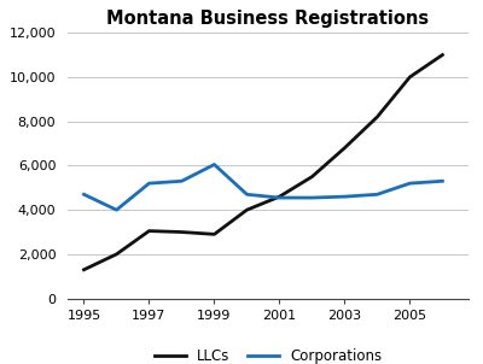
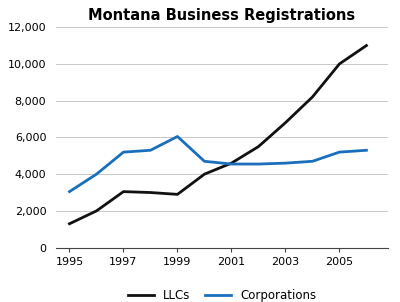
Corporations/1995: 4,700 -> 3,000
